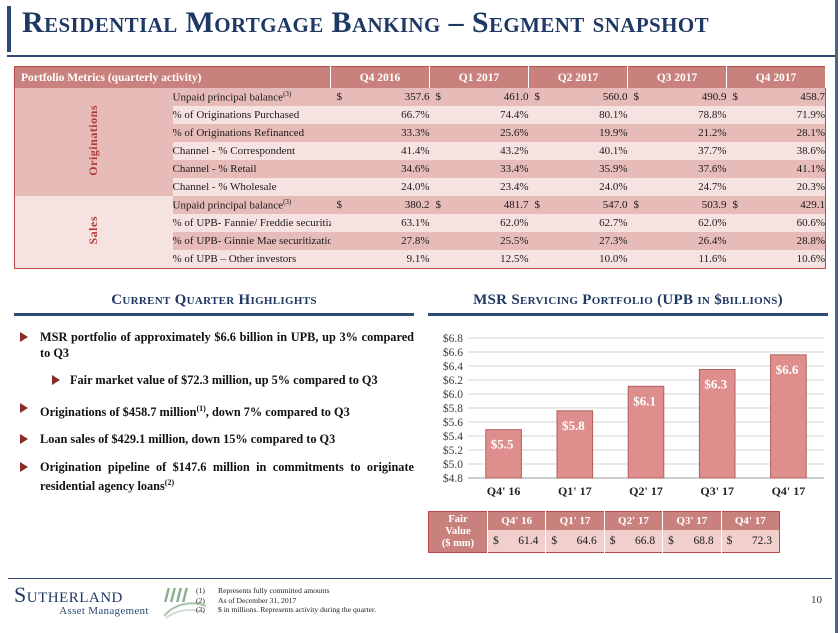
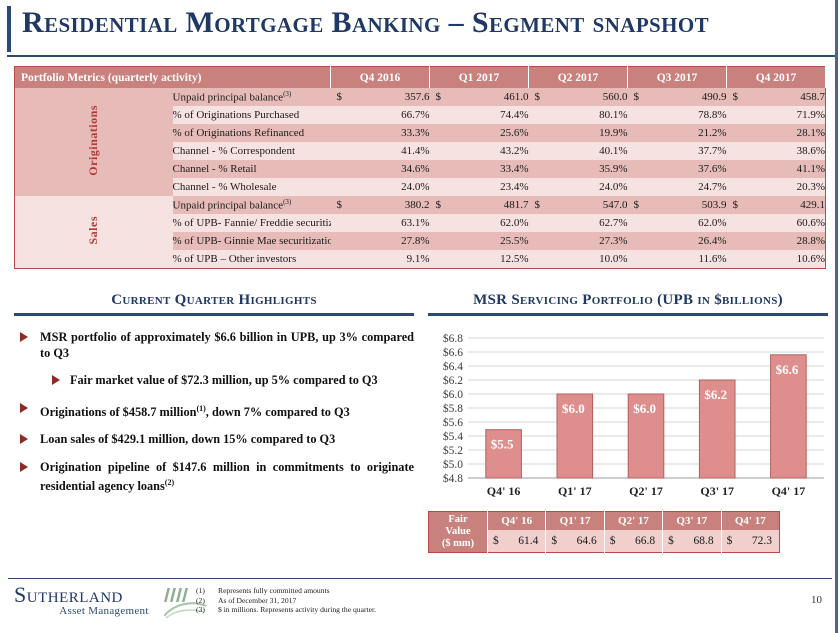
Q1' 17: $5.8 -> $6.0
Q2' 17: $6.1 -> $6.0
Q3' 17: $6.3 -> $6.2
